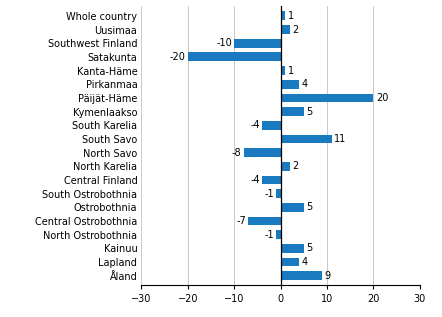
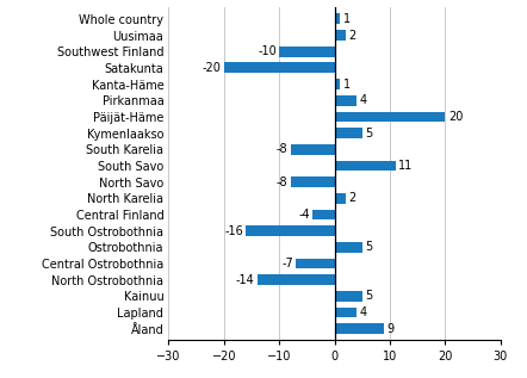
South Karelia: -4 -> -8
South Ostrobothnia: -1 -> -16
North Ostrobothnia: -1 -> -14
